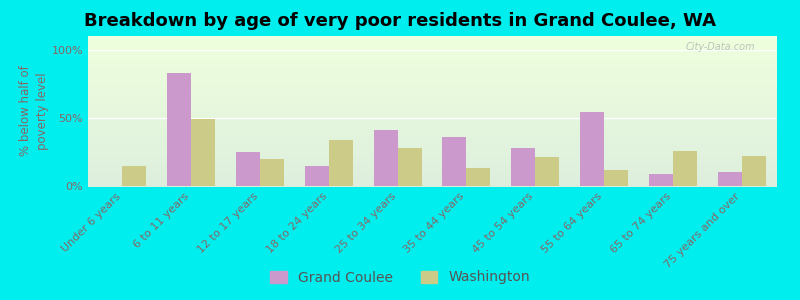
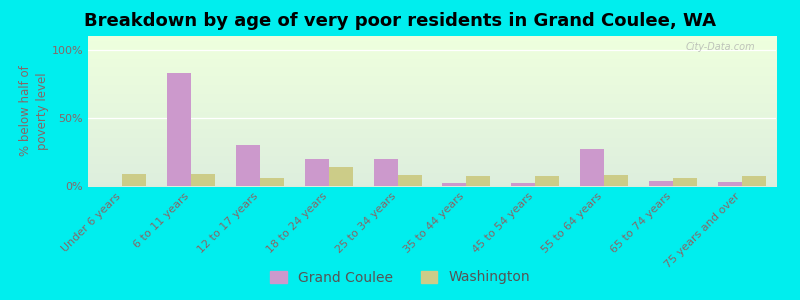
Washington/Under 6 years: 15% -> 9%
Washington/6 to 11 years: 49% -> 9%
Grand Coulee/12 to 17 years: 25% -> 30%
Washington/12 to 17 years: 20% -> 6%
Grand Coulee/18 to 24 years: 15% -> 20%
Washington/18 to 24 years: 34% -> 14%
Grand Coulee/25 to 34 years: 41% -> 20%
Washington/25 to 34 years: 28% -> 8%
Grand Coulee/35 to 44 years: 36% -> 2%
Washington/35 to 44 years: 13% -> 7%
Grand Coulee/45 to 54 years: 28% -> 2%
Washington/45 to 54 years: 21% -> 7%
Grand Coulee/55 to 64 years: 54% -> 27%
Washington/55 to 64 years: 12% -> 8%
Grand Coulee/65 to 74 years: 9% -> 4%
Washington/65 to 74 years: 26% -> 6%
Grand Coulee/75 years and over: 10% -> 3%
Washington/75 years and over: 22% -> 7%
